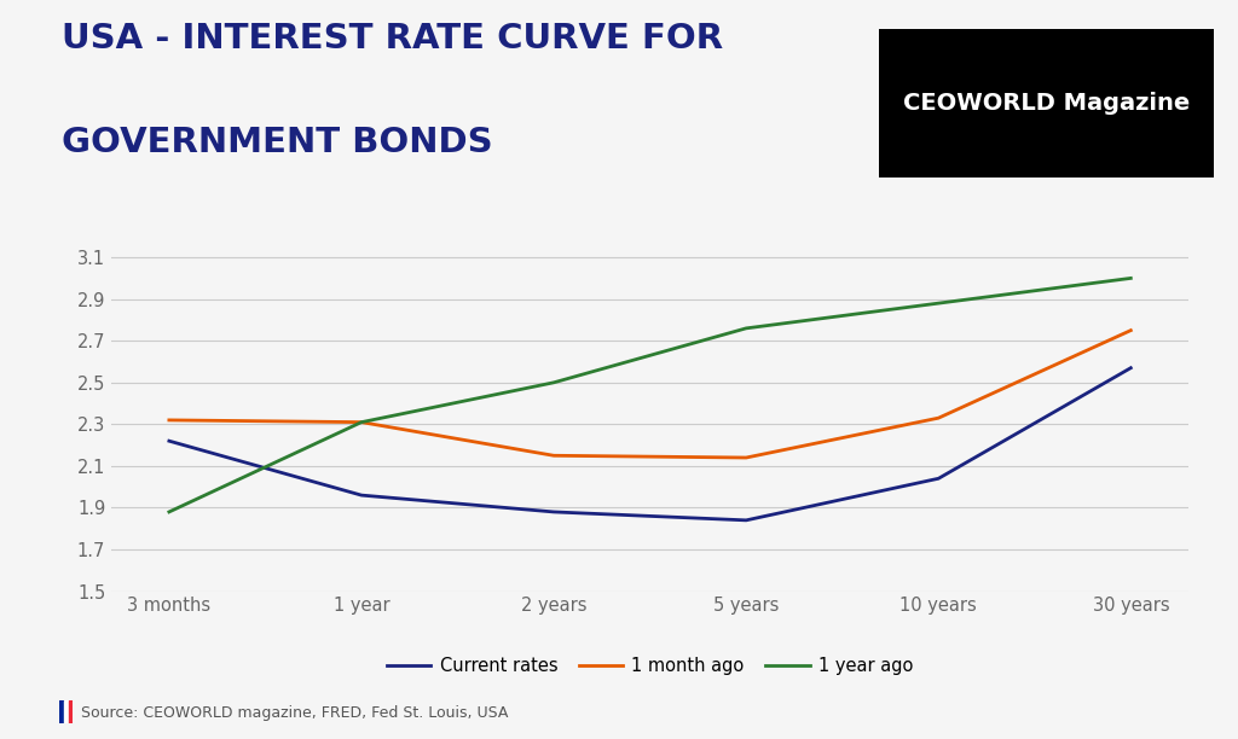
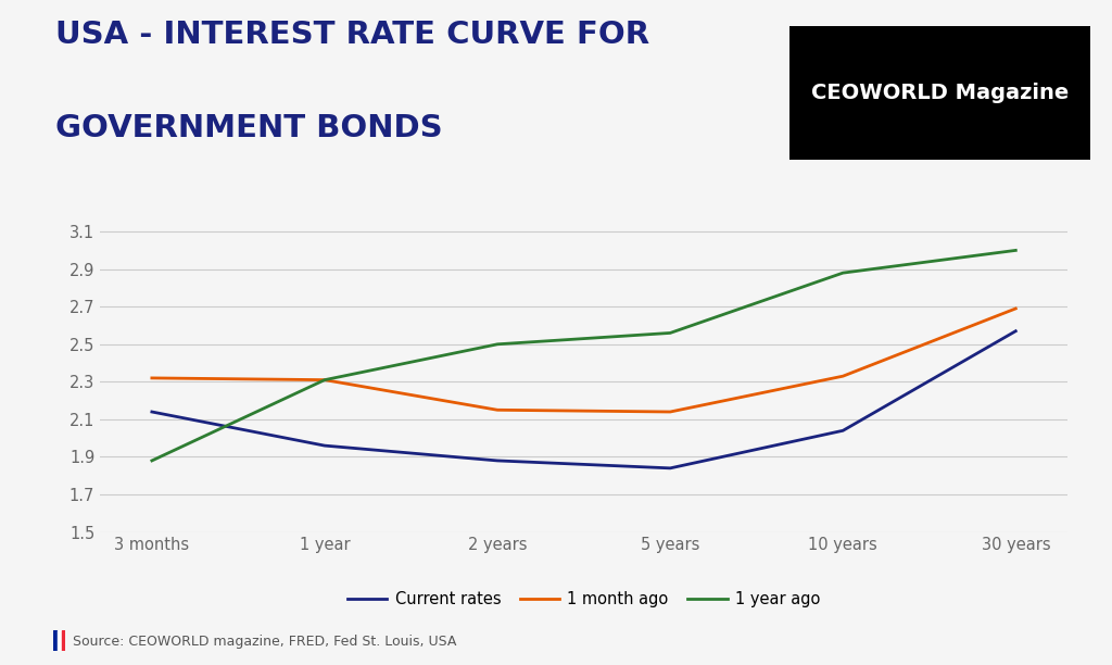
Current rates/3 months: 2.22 -> 2.14
1 year ago/5 years: 2.76 -> 2.56
1 month ago/30 years: 2.75 -> 2.69
